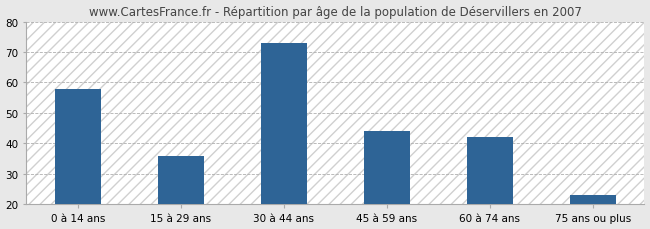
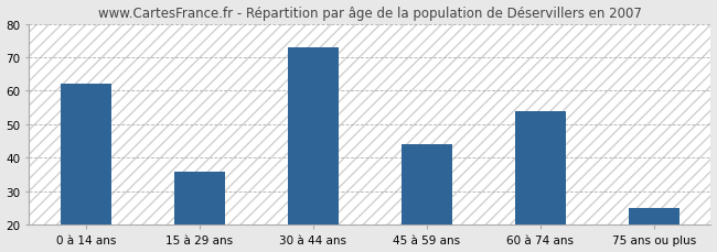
0 à 14 ans: 58 -> 62
60 à 74 ans: 42 -> 54
75 ans ou plus: 23 -> 25
